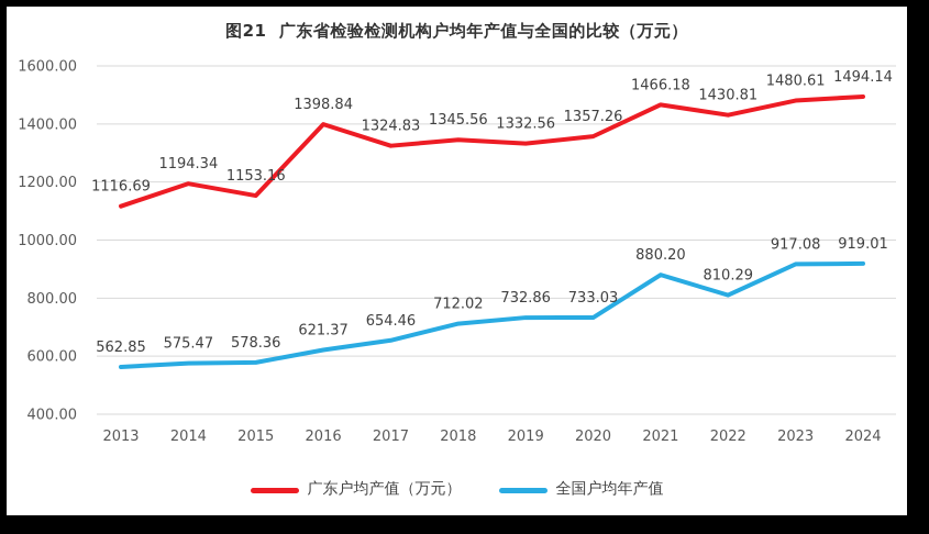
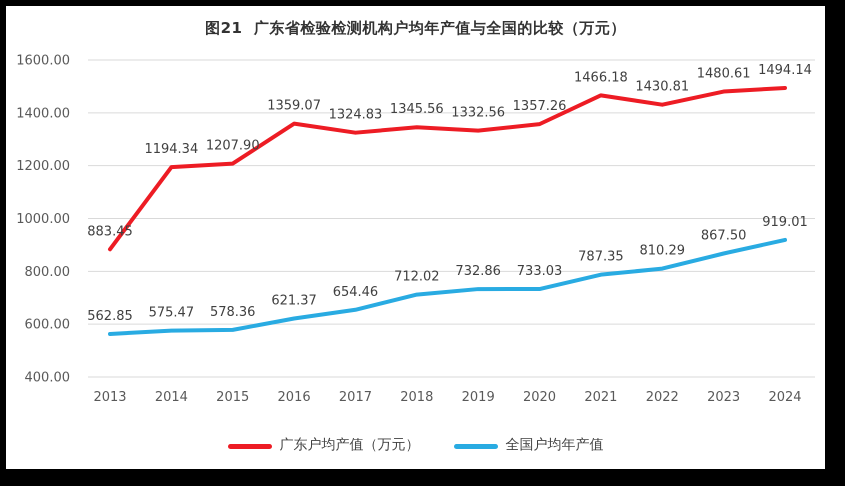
广东户均产值（万元）/2013: 1116.69 -> 883.45
广东户均产值（万元）/2015: 1153.16 -> 1207.90
广东户均产值（万元）/2016: 1398.84 -> 1359.07
全国户均年产值/2021: 880.20 -> 787.35
全国户均年产值/2023: 917.08 -> 867.50
